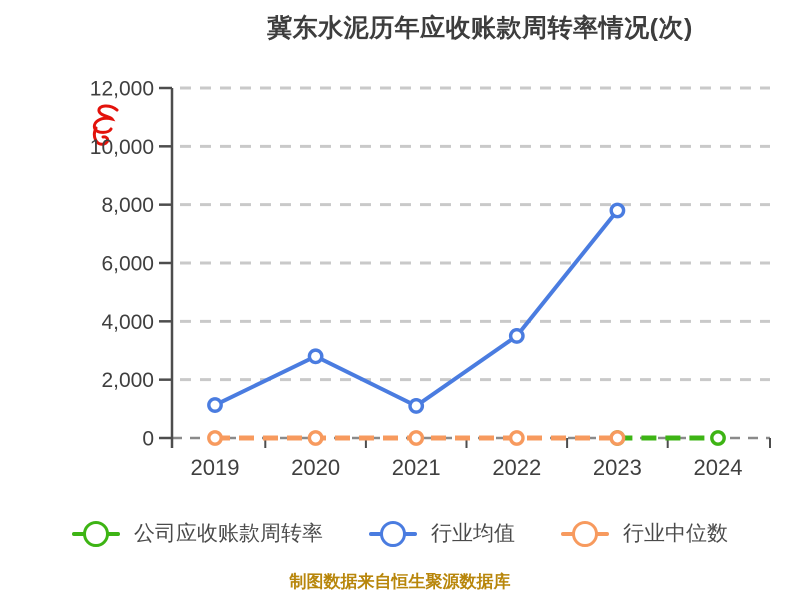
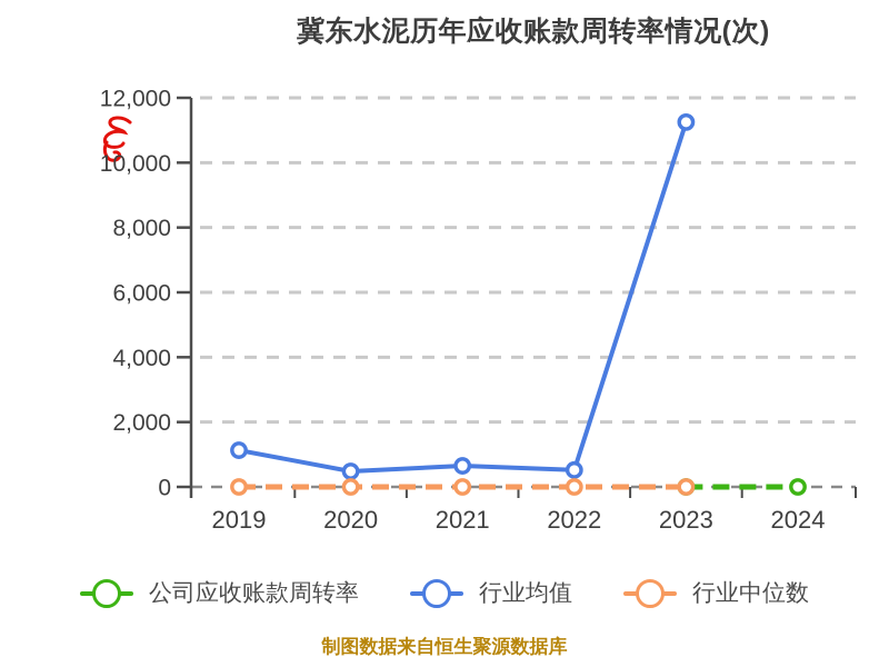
行业均值/2020: 2800 -> 500
行业均值/2021: 1100 -> 600
行业均值/2022: 3500 -> 500
行业均值/2023: 7800 -> 11200
